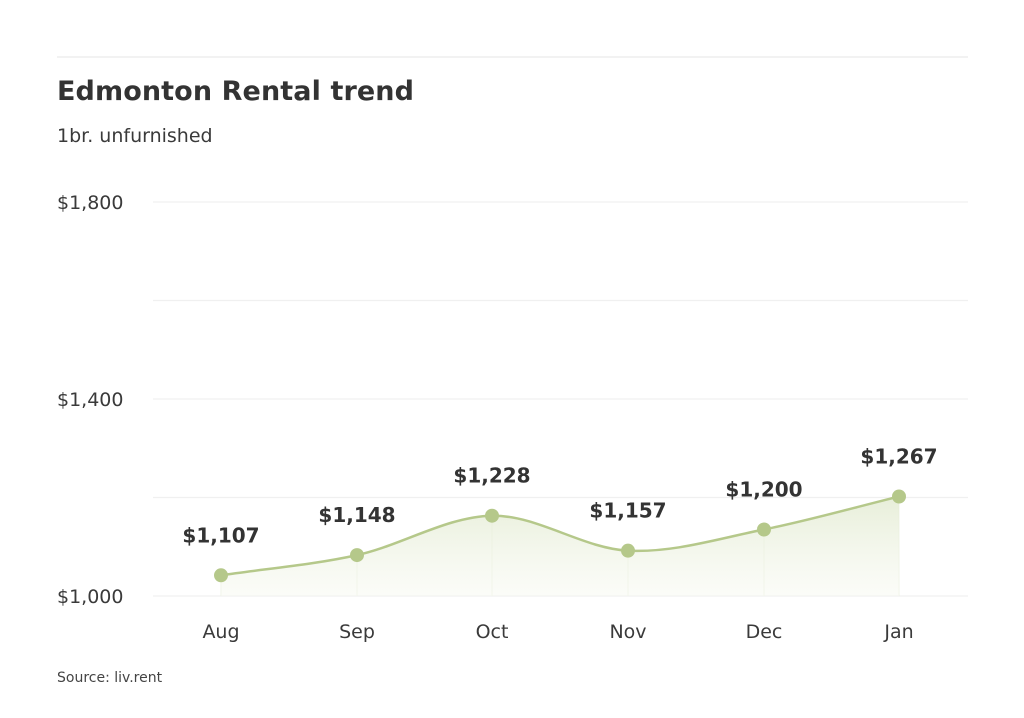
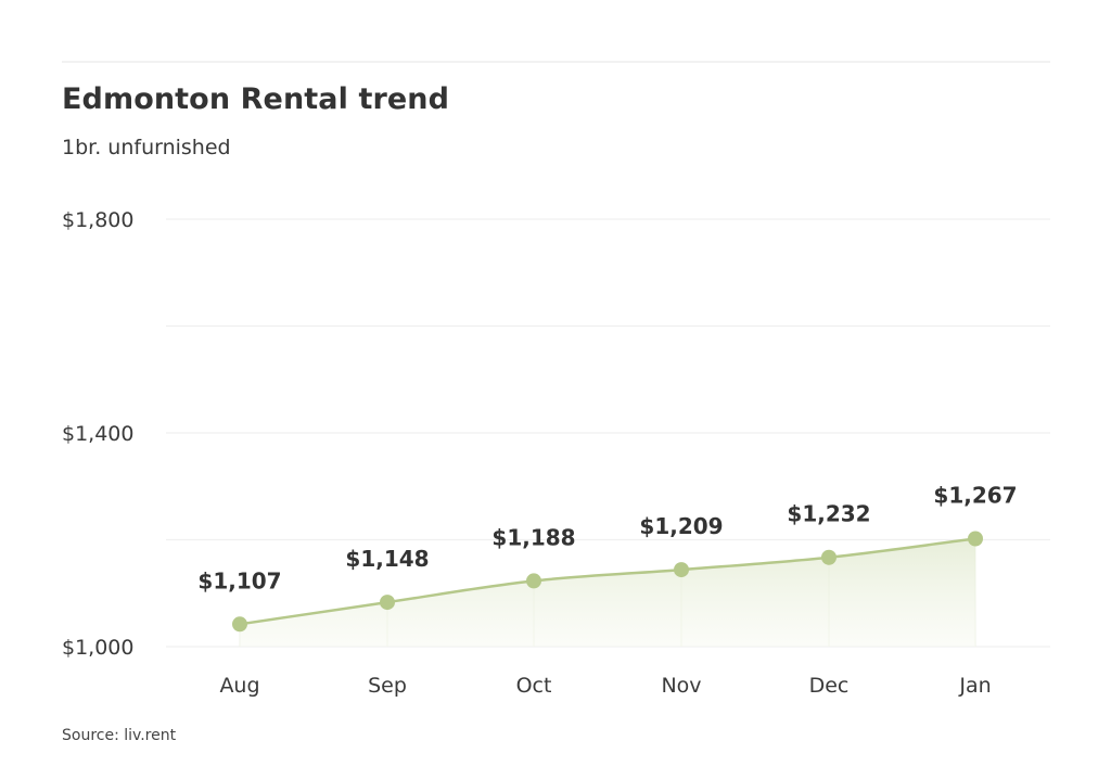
Oct: $1,228 -> $1,188
Nov: $1,157 -> $1,209
Dec: $1,200 -> $1,232
